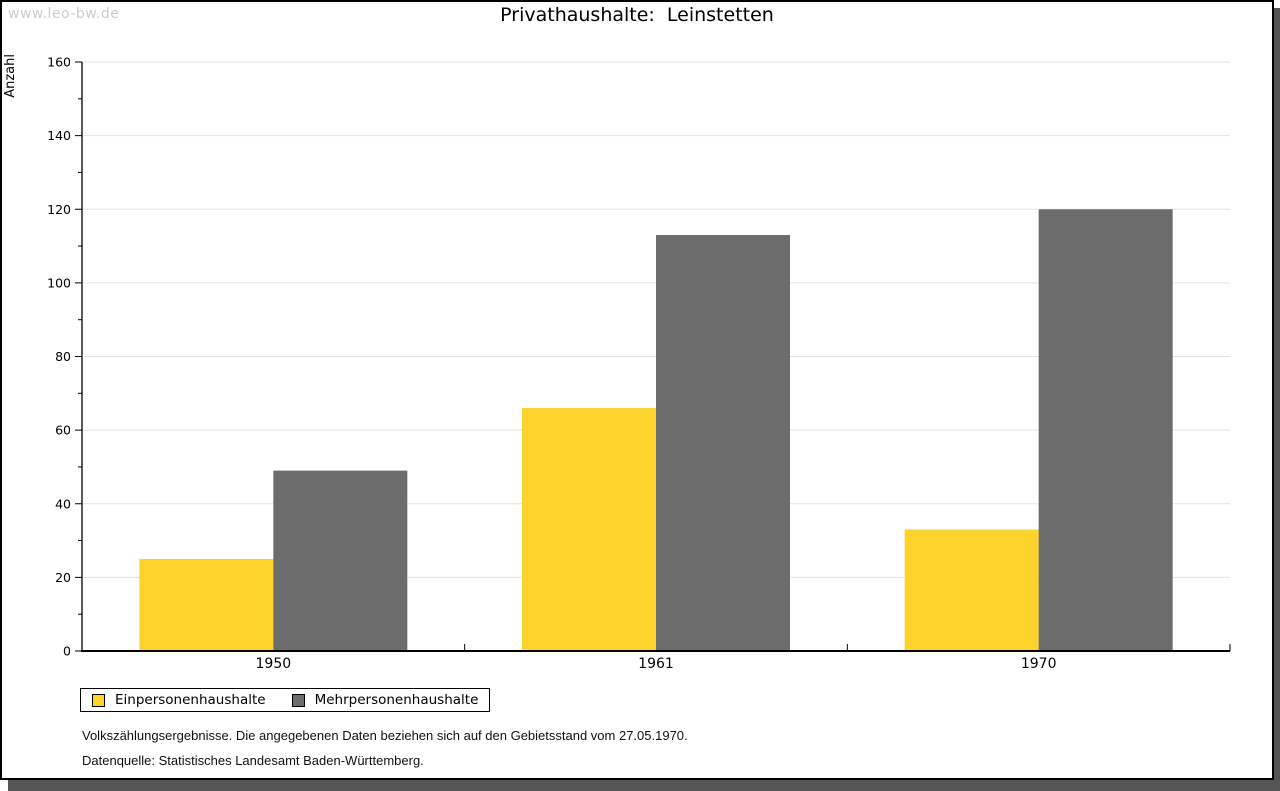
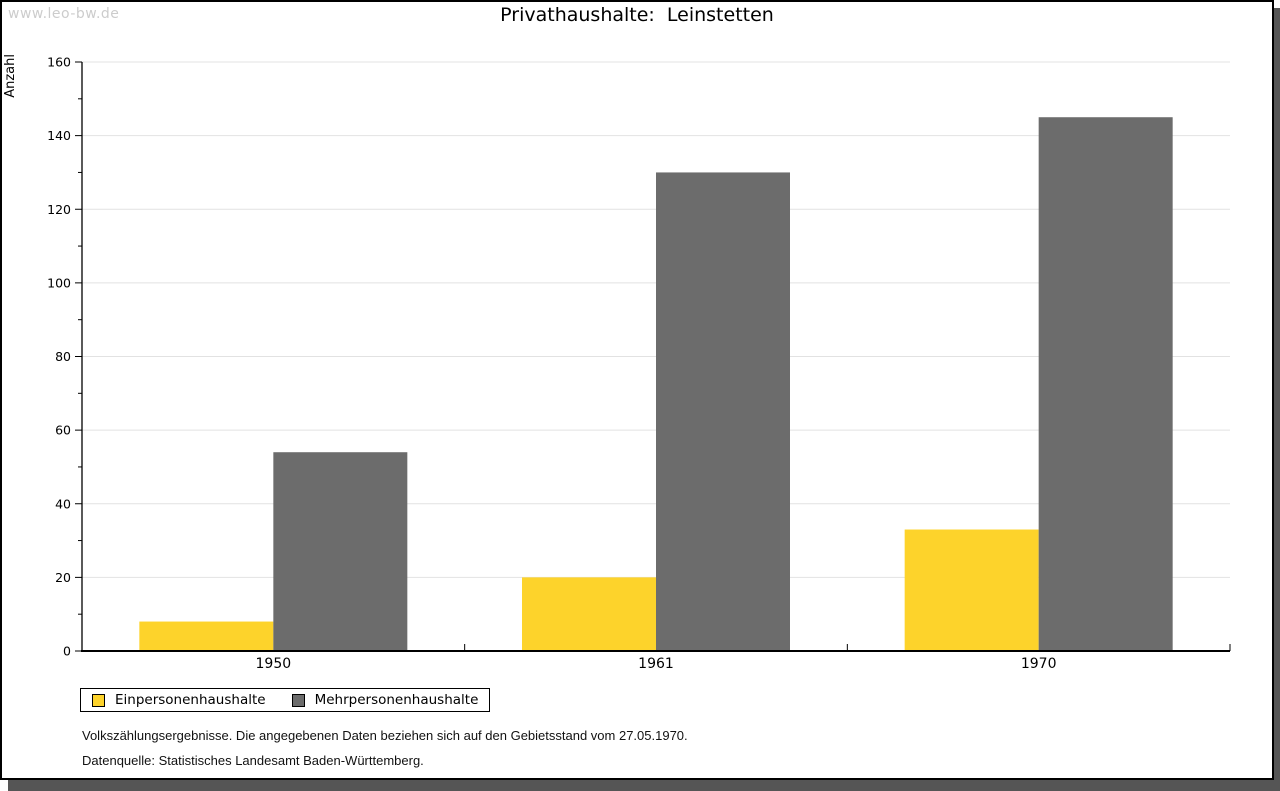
Einpersonenhaushalte/1950: 25 -> 8
Mehrpersonenhaushalte/1950: 49 -> 54
Einpersonenhaushalte/1961: 66 -> 20
Mehrpersonenhaushalte/1961: 113 -> 130
Mehrpersonenhaushalte/1970: 120 -> 145
